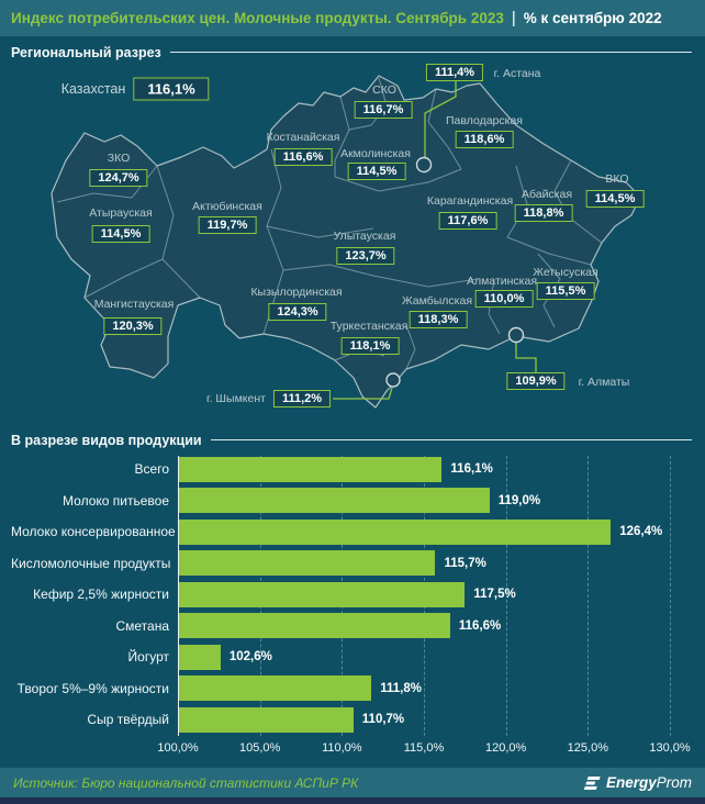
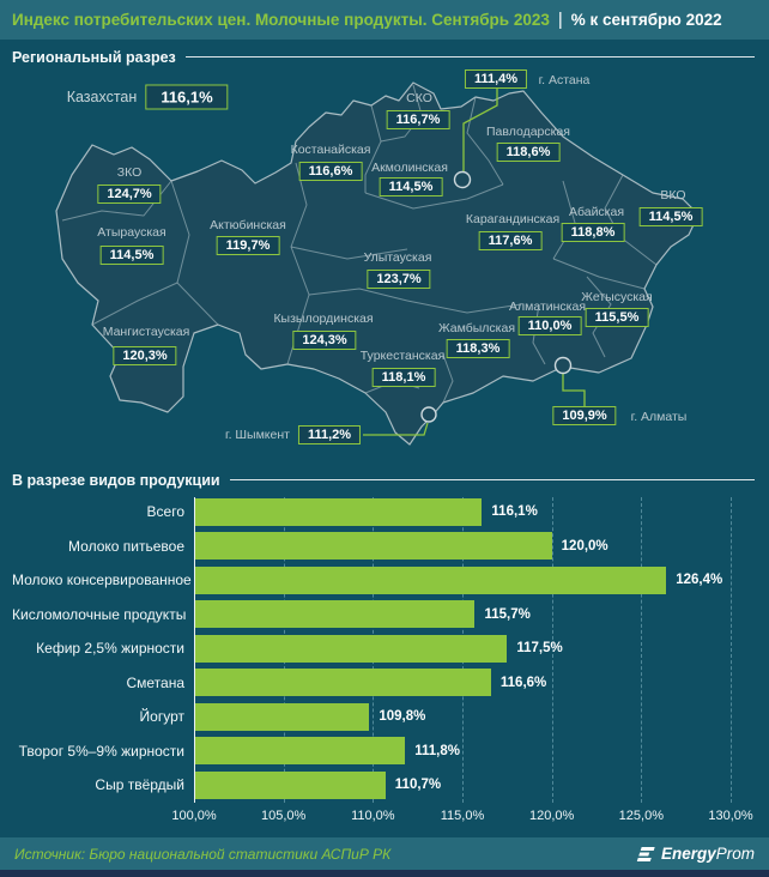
В разрезе видов продукции/Молоко питьевое: 119,0% -> 120,0%
В разрезе видов продукции/Йогурт: 102,6% -> 109,8%
